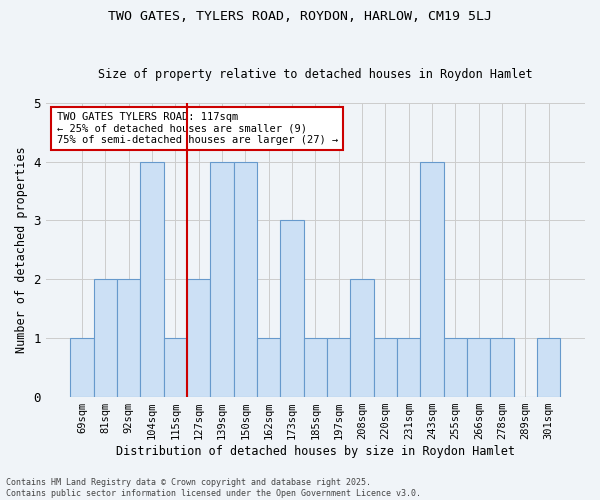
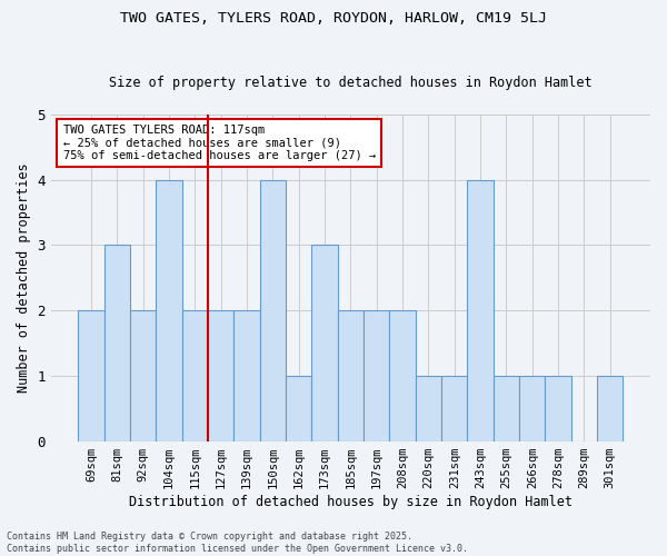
69sqm: 1 -> 2
81sqm: 2 -> 3
115sqm: 1 -> 2
139sqm: 4 -> 2
185sqm: 1 -> 2
197sqm: 1 -> 2
